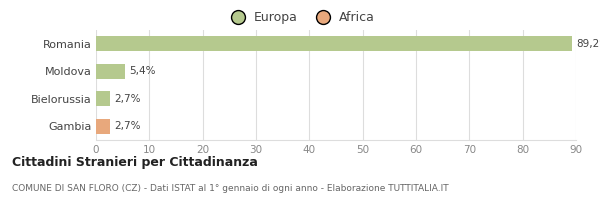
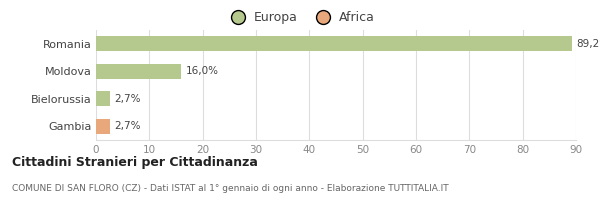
Moldova: 5,4% -> 16,0%
